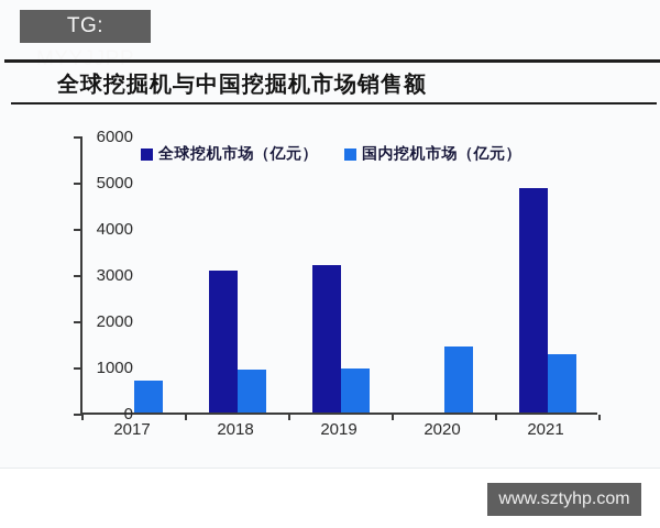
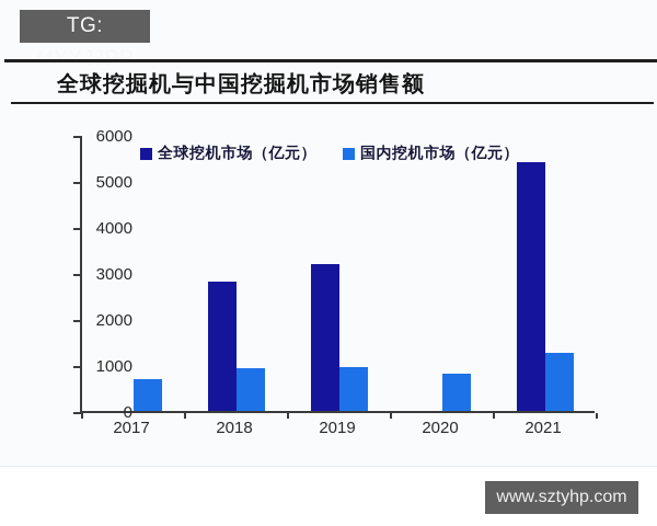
全球挖机市场（亿元）/2018: 3100 -> 2800
国内挖机市场（亿元）/2020: 1400 -> 800
全球挖机市场（亿元）/2021: 4800 -> 5400
